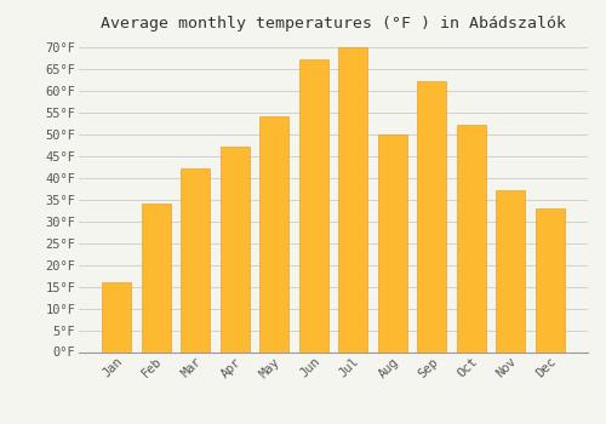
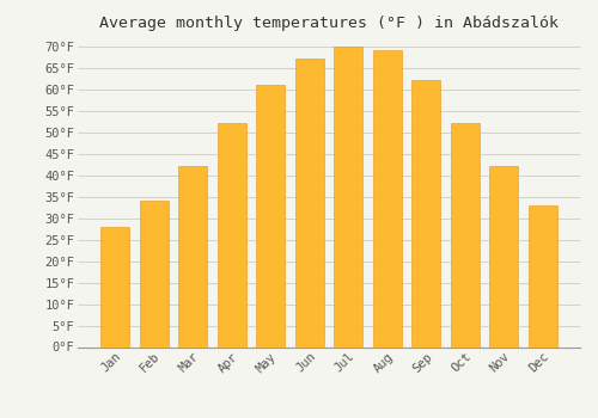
Jan: 16°F -> 28°F
Apr: 47°F -> 52°F
May: 54°F -> 61°F
Aug: 50°F -> 69°F
Nov: 37°F -> 42°F
